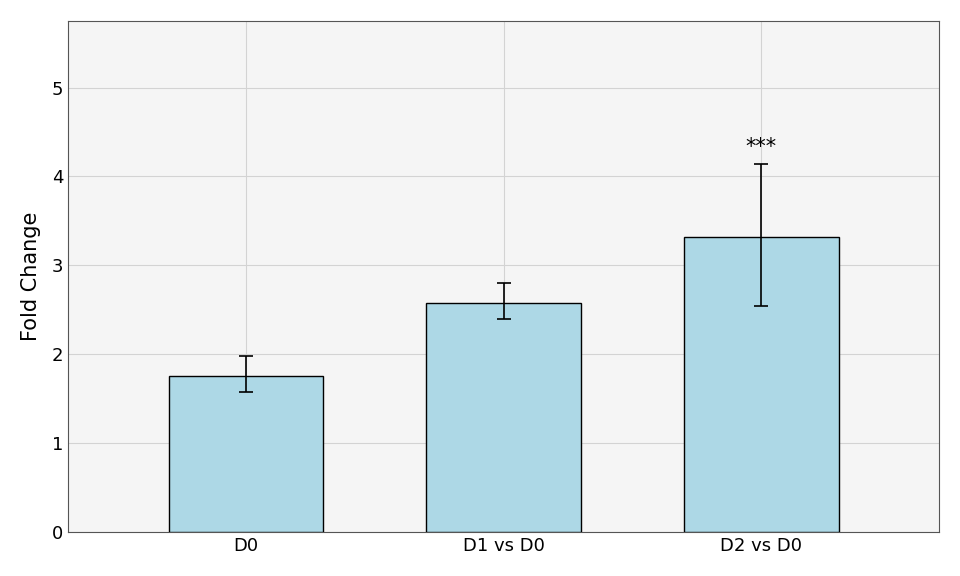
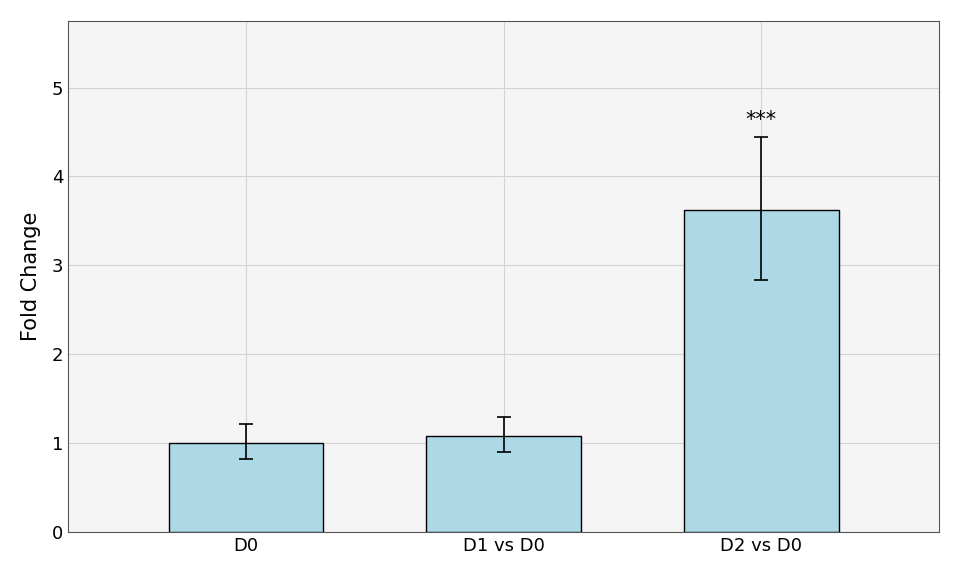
D0: 1.76 -> 1.00
D1 vs D0: 2.58 -> 1.08
D2 vs D0: 3.32 -> 3.62
